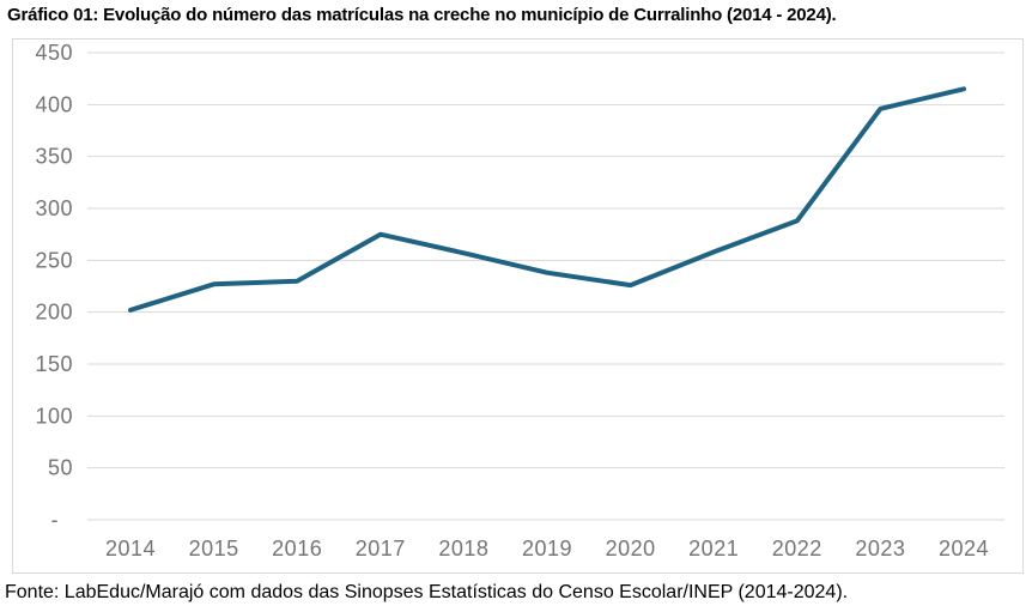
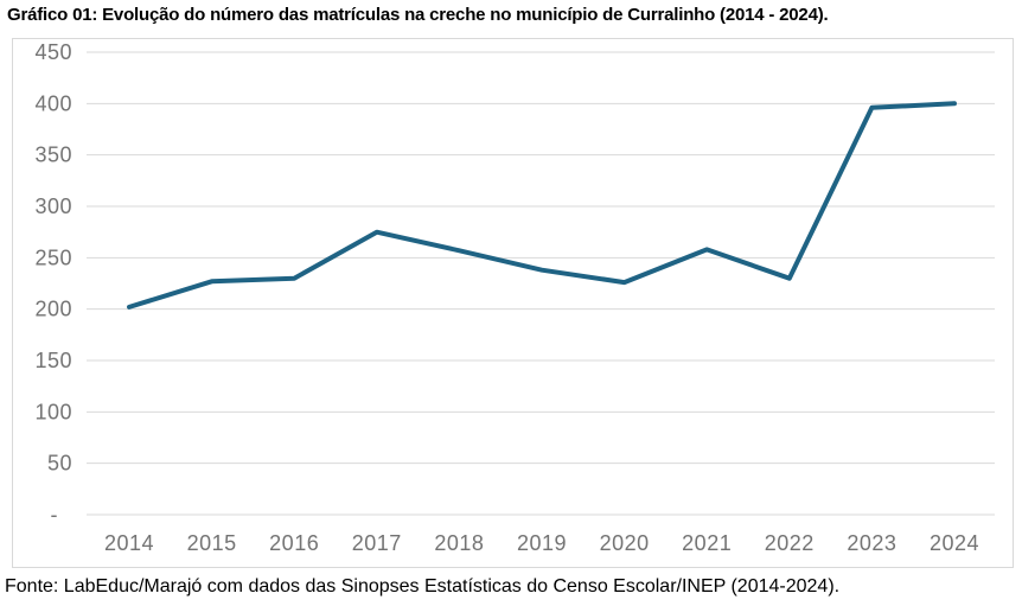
2022: 290 -> 230
2024: 420 -> 400
